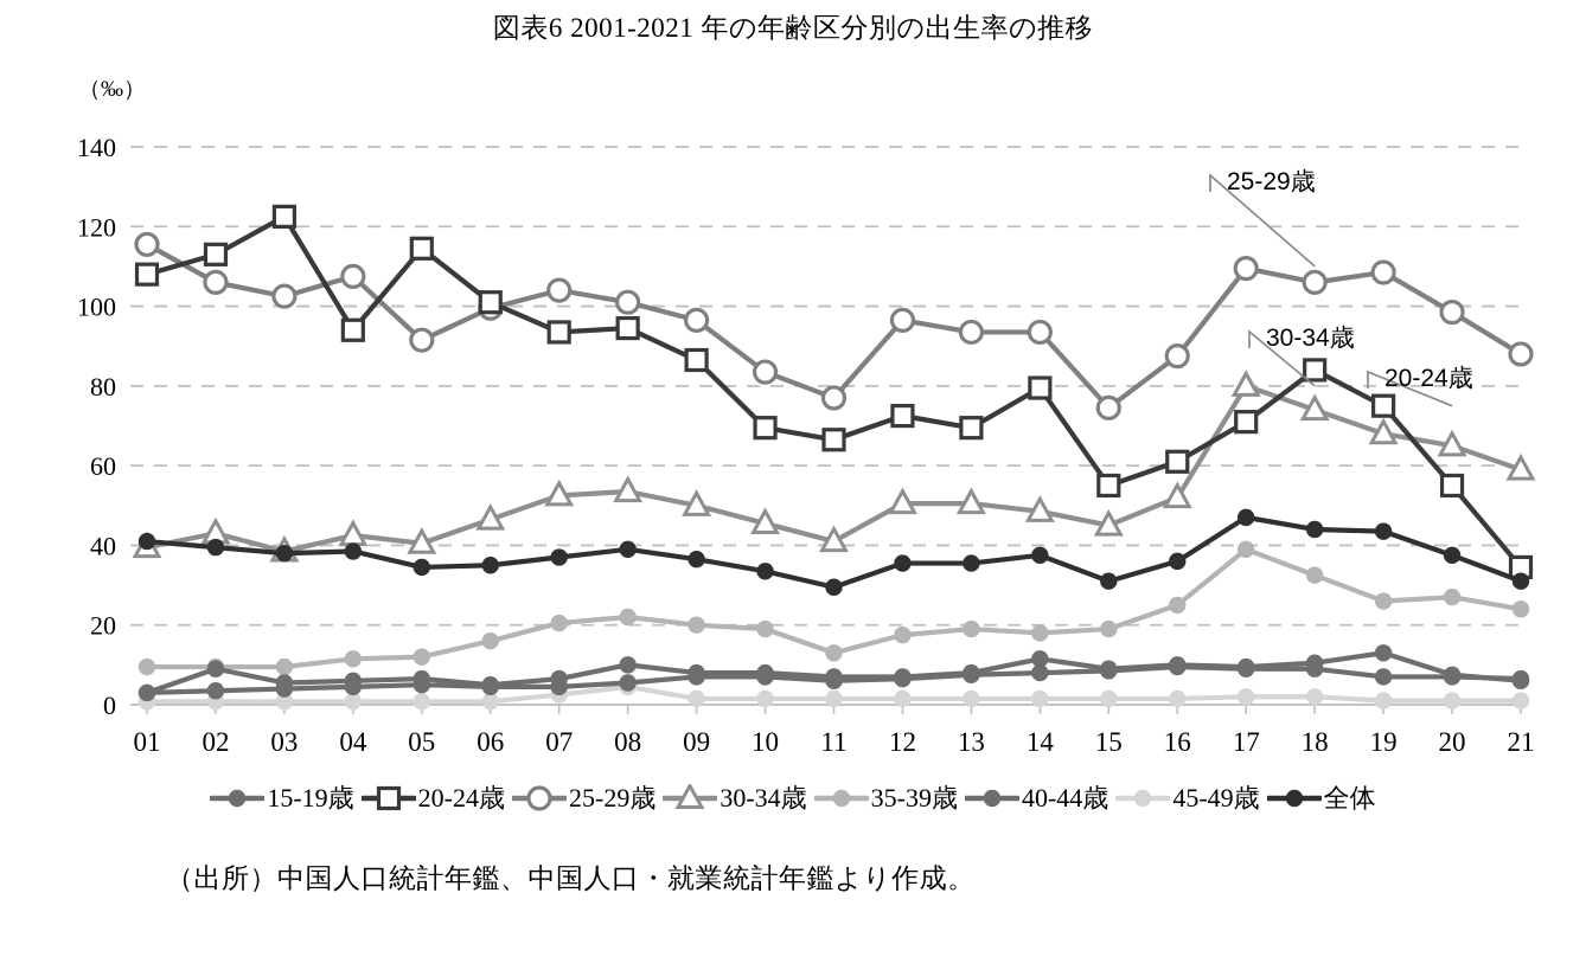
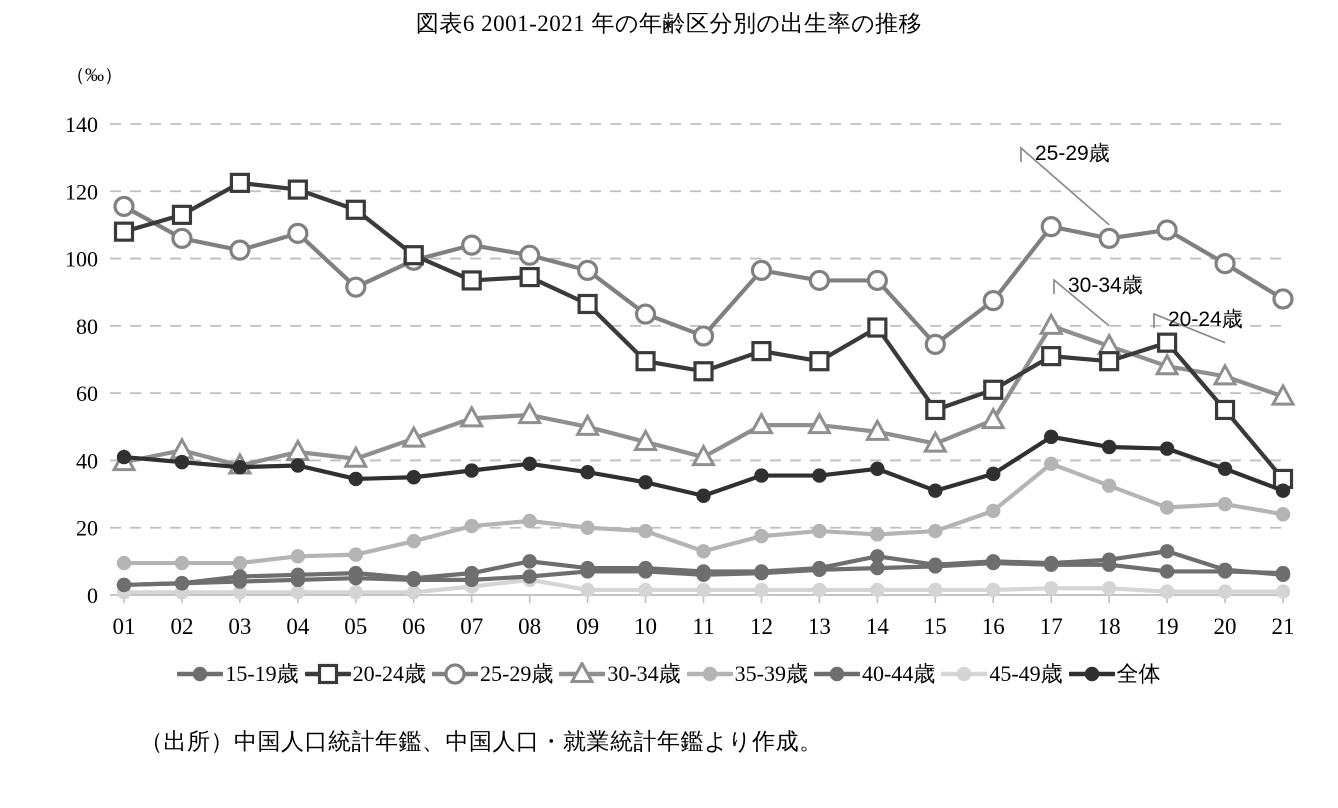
15-19歳/02: 9 -> 4
20-24歳/04: 94 -> 120
20-24歳/18: 84 -> 70
